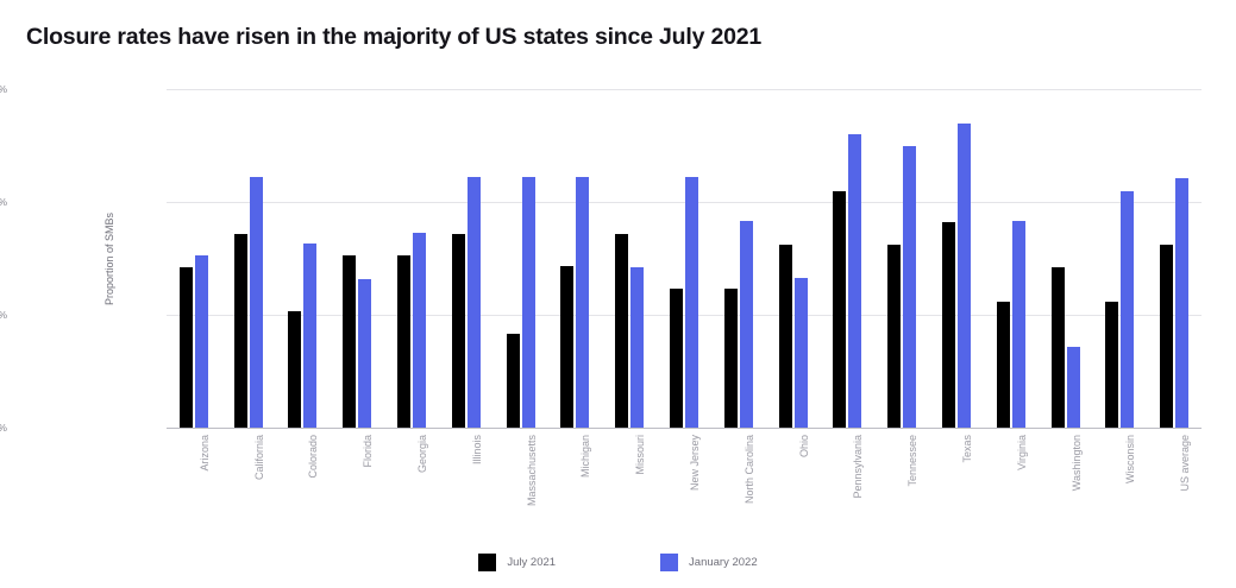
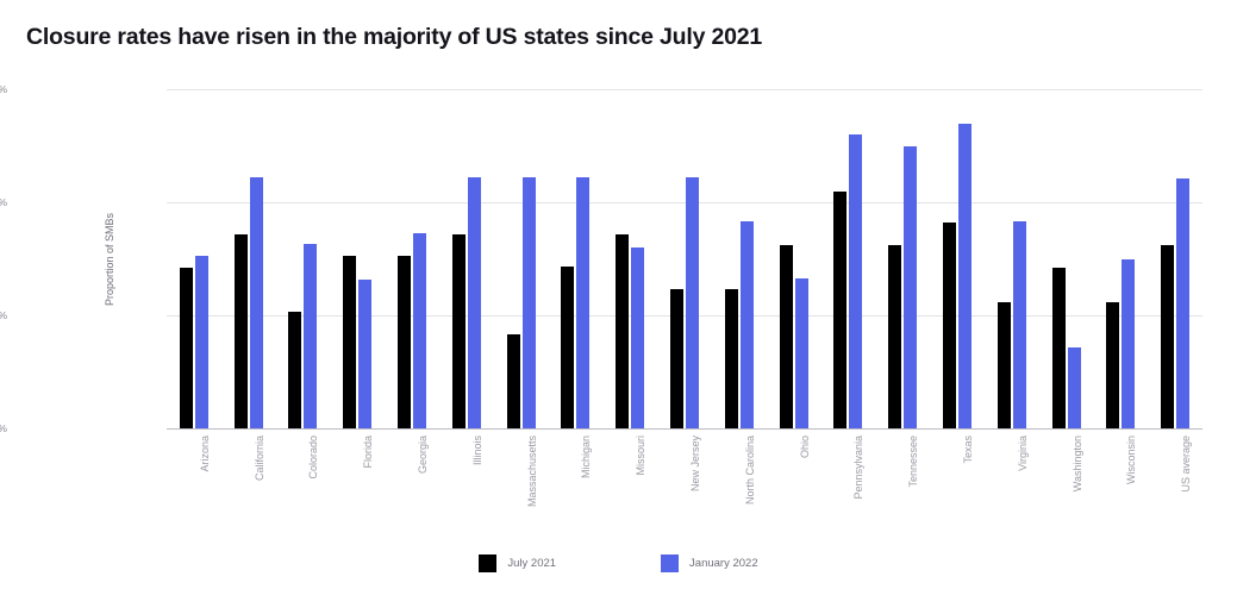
January 2022/Missouri: 14% -> 16%
January 2022/Wisconsin: 21% -> 15%
